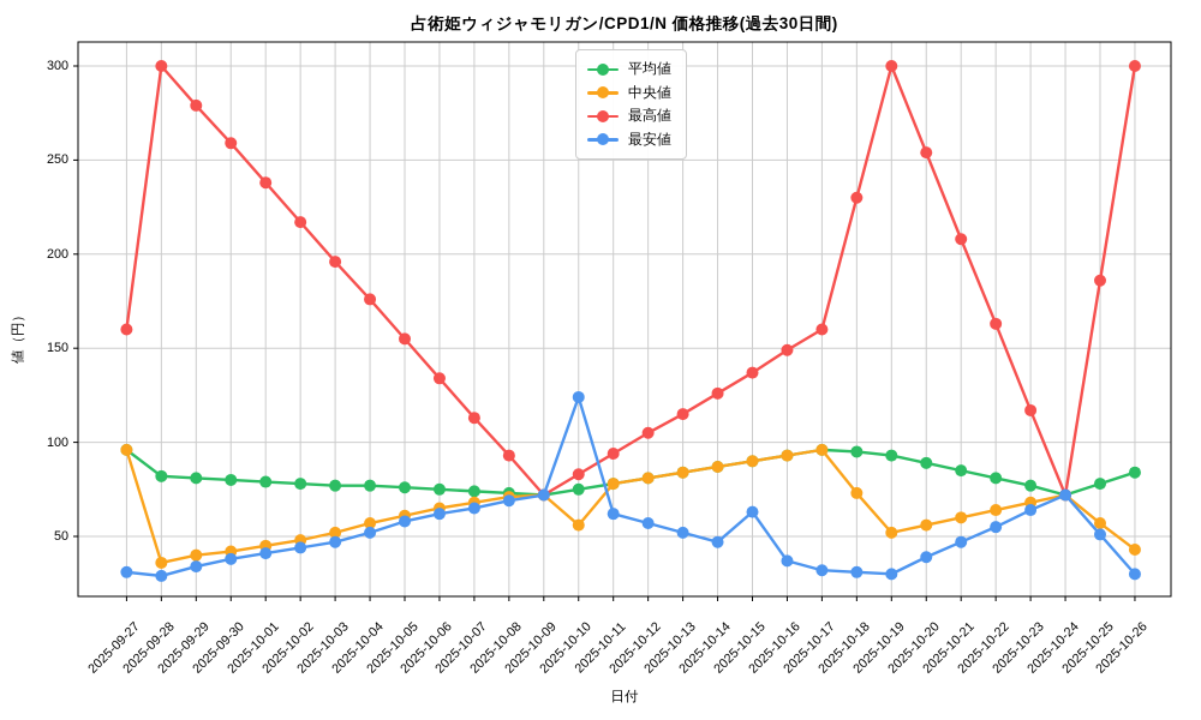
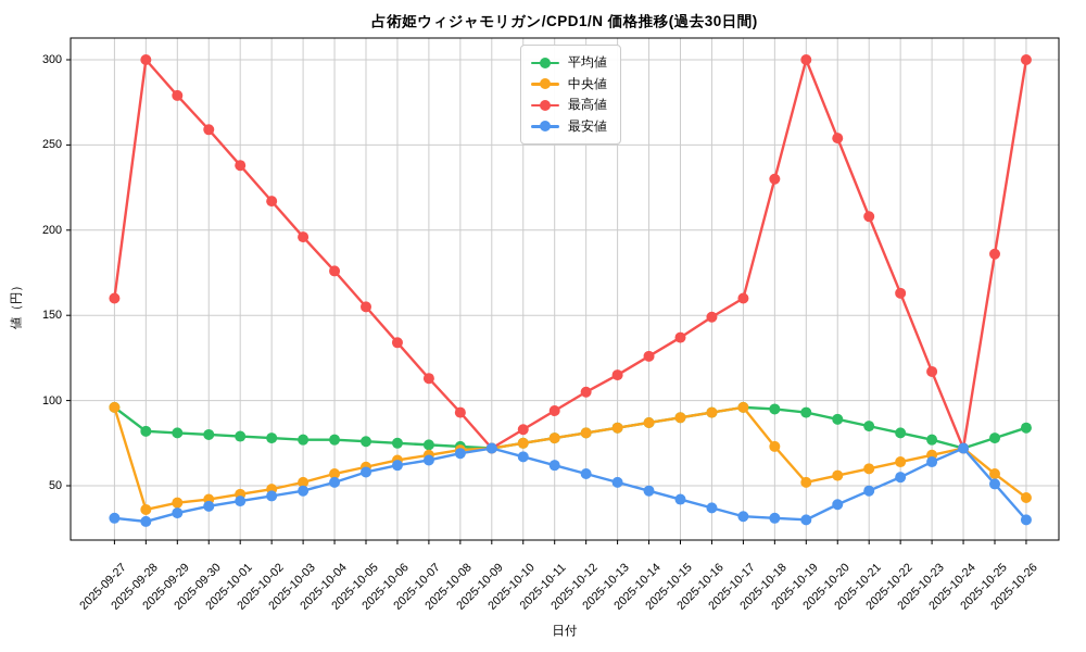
中央値/2025-10-10: 56 -> 75
最安値/2025-10-10: 124 -> 67
最安値/2025-10-15: 63 -> 42
